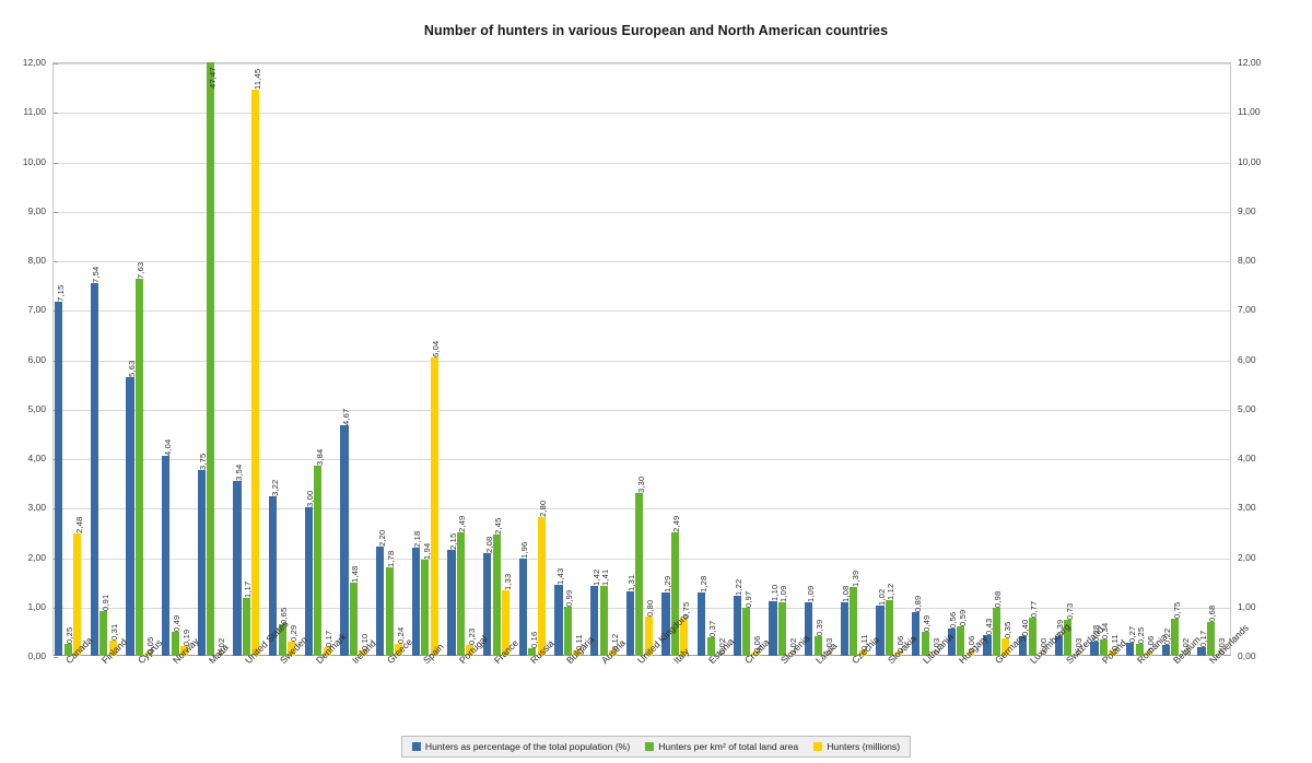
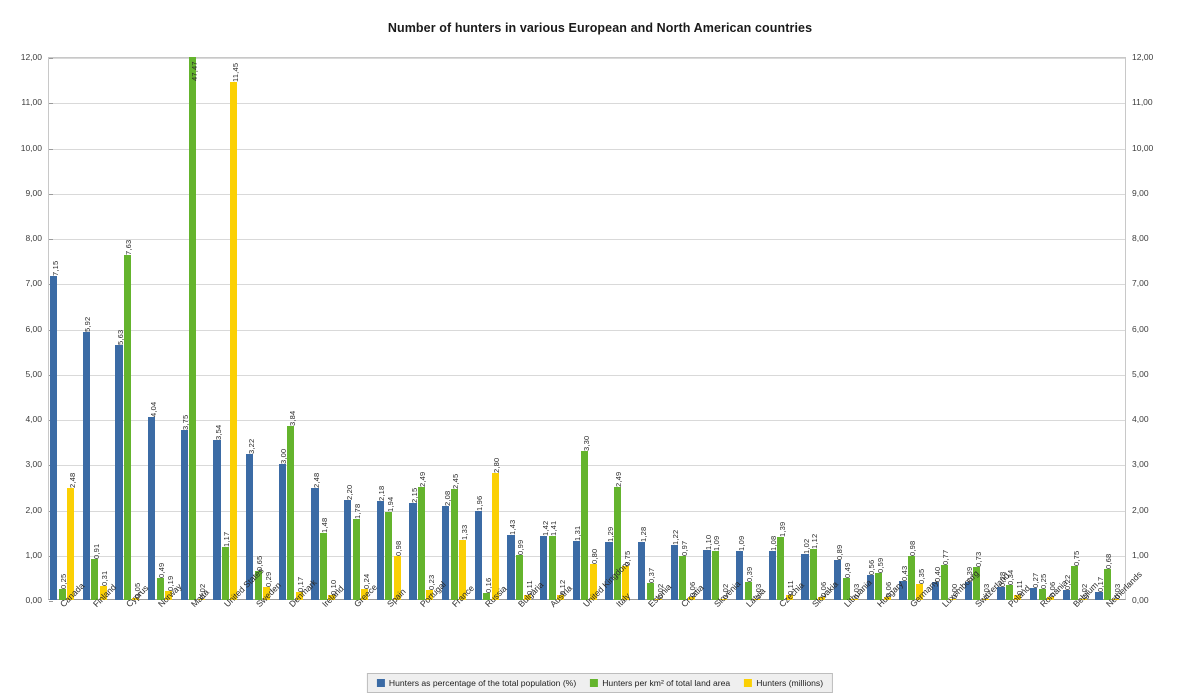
Hunters as percentage of the total population (%)/Finland: 7,54 -> 5,92
Hunters as percentage of the total population (%)/Ireland: 4,67 -> 2,48
Hunters (millions)/Spain: 6,04 -> 0,98
